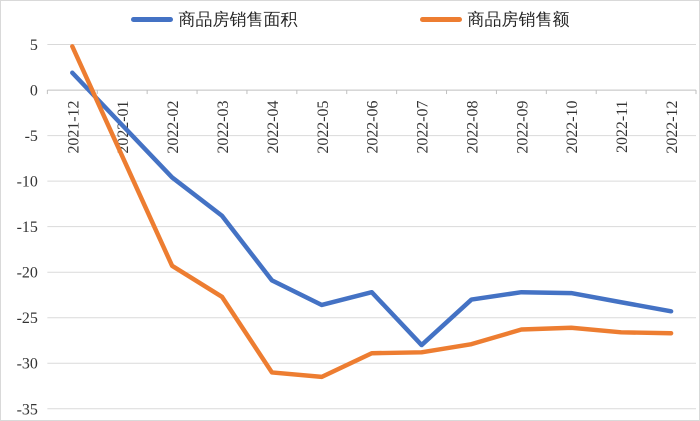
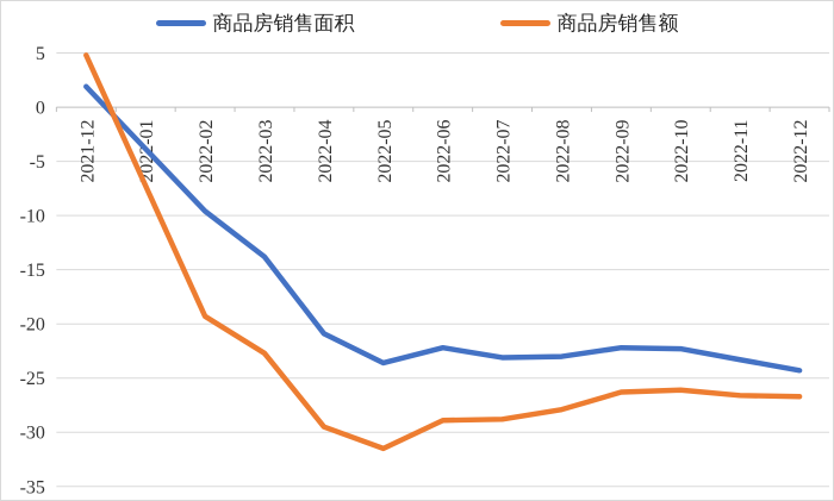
商品房销售额/2022-04: -31 -> -30
商品房销售面积/2022-07: -28 -> -23
